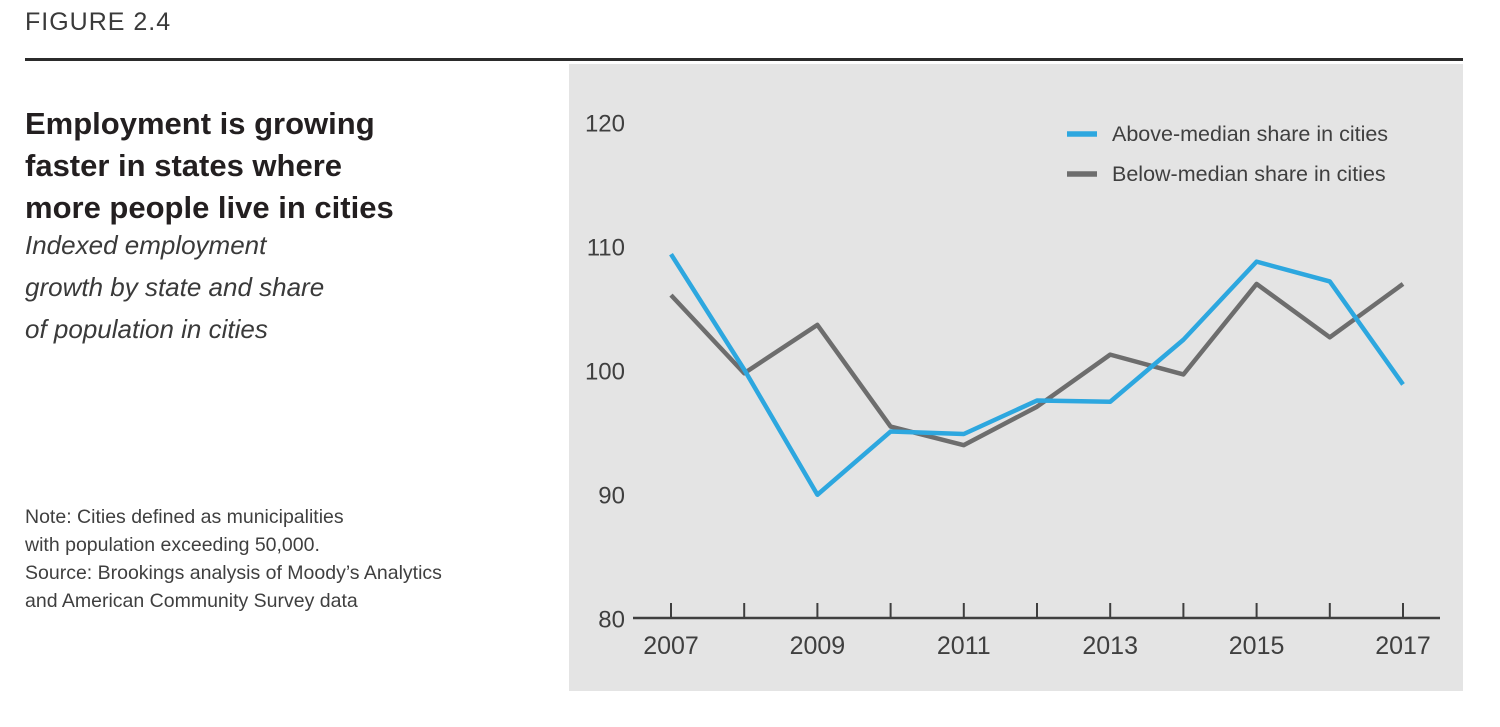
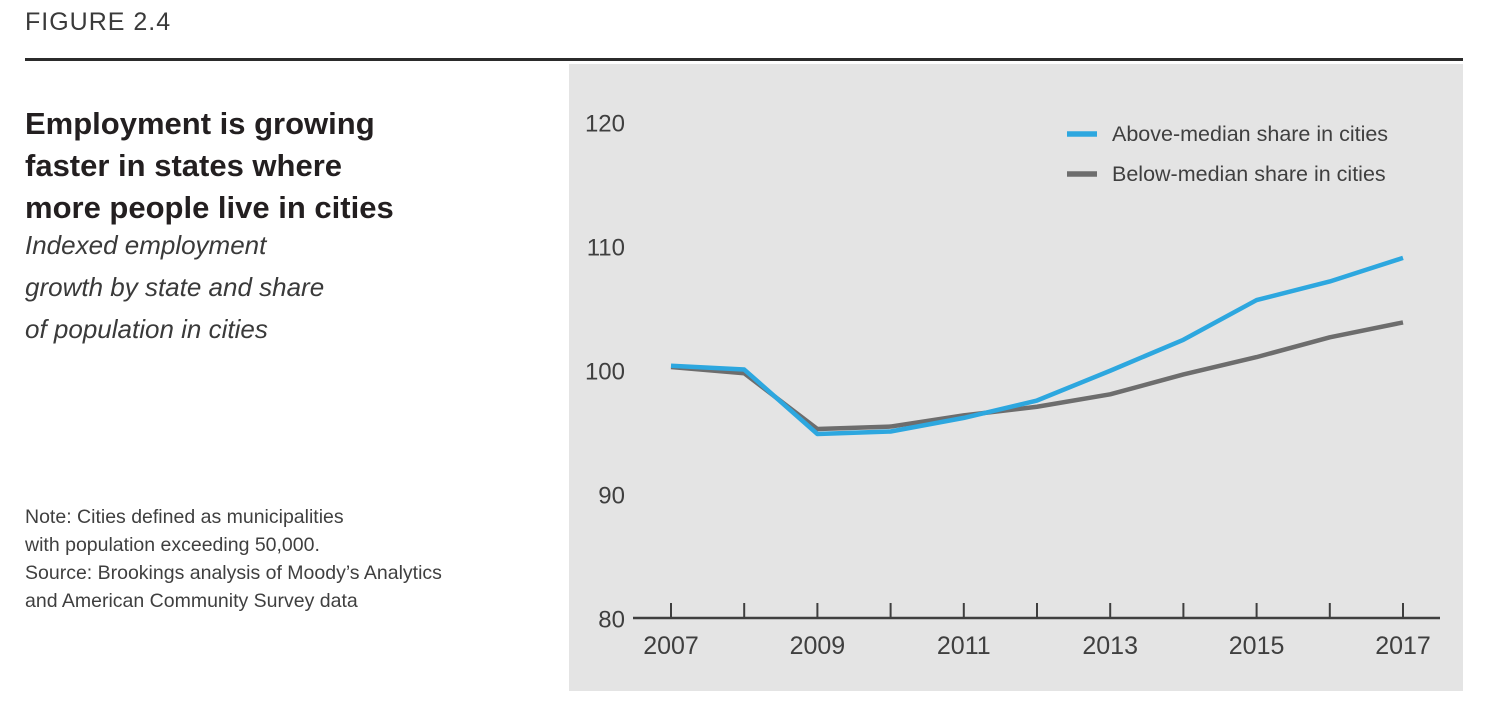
Above-median share in cities/2007: 109.5 -> 100.5
Below-median share in cities/2007: 106.2 -> 100.4
Above-median share in cities/2009: 90.1 -> 95.0
Below-median share in cities/2009: 103.8 -> 95.4
Above-median share in cities/2011: 95.0 -> 96.3
Below-median share in cities/2011: 94.1 -> 96.5
Above-median share in cities/2013: 97.6 -> 100.1
Below-median share in cities/2013: 101.4 -> 98.2
Above-median share in cities/2015: 108.9 -> 105.8
Below-median share in cities/2015: 107.1 -> 101.2
Above-median share in cities/2017: 99.0 -> 109.2
Below-median share in cities/2017: 107.1 -> 104.0
